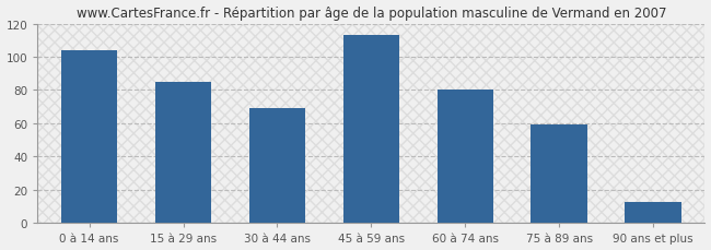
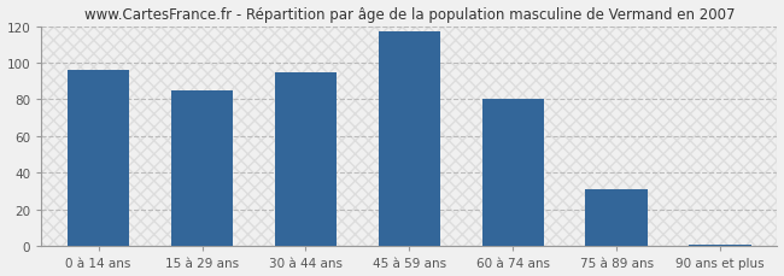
0 à 14 ans: 104 -> 96
30 à 44 ans: 69 -> 95
45 à 59 ans: 113 -> 117
75 à 89 ans: 59 -> 31
90 ans et plus: 13 -> 1
